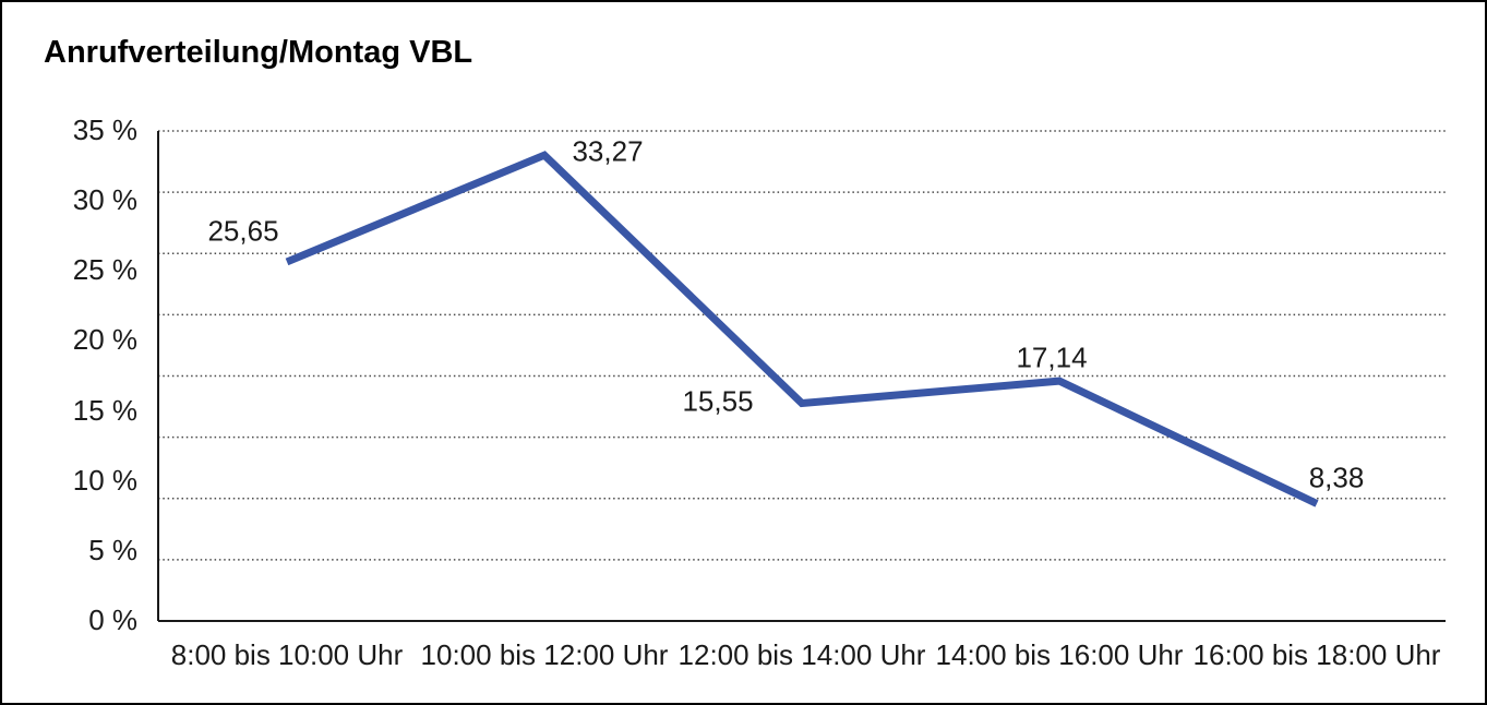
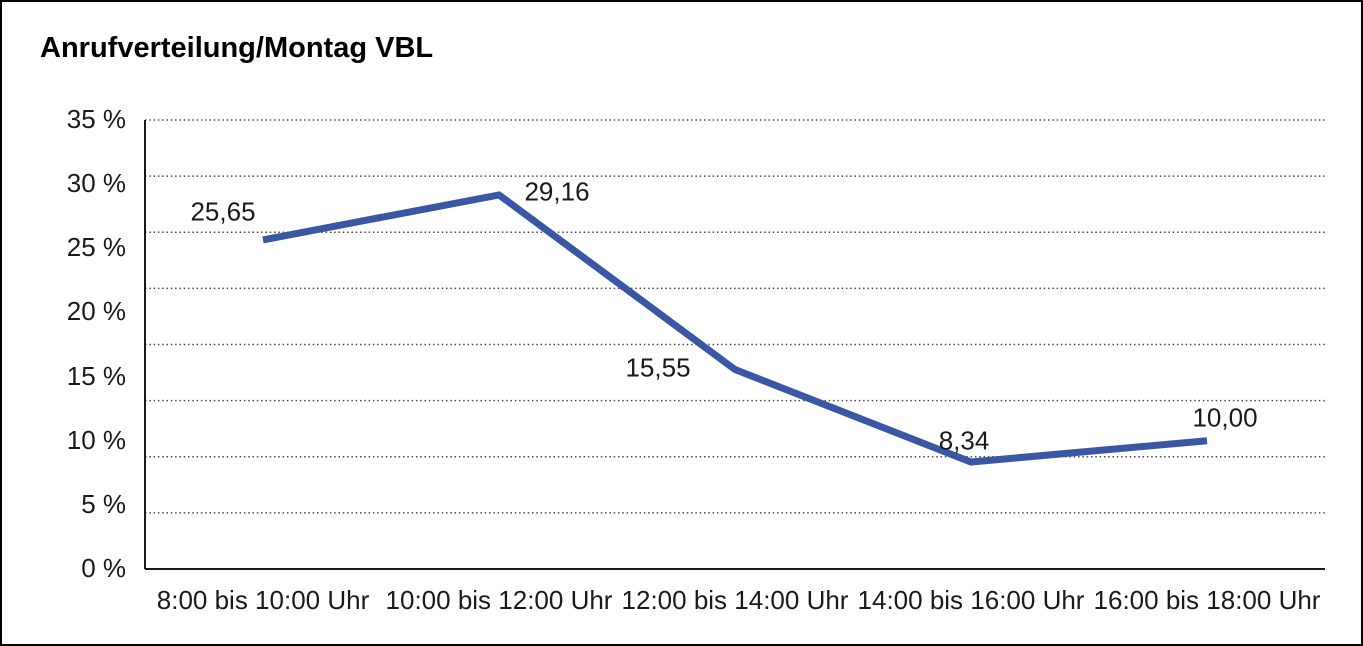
10:00 bis 12:00 Uhr: 33,27 -> 29,16
14:00 bis 16:00 Uhr: 17,14 -> 8,34
16:00 bis 18:00 Uhr: 8,38 -> 10,00
